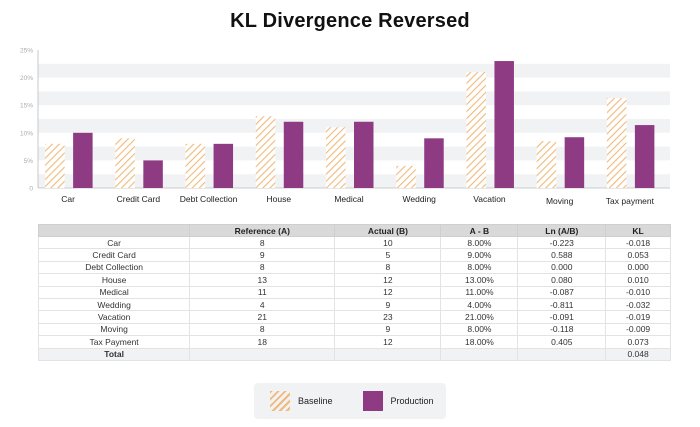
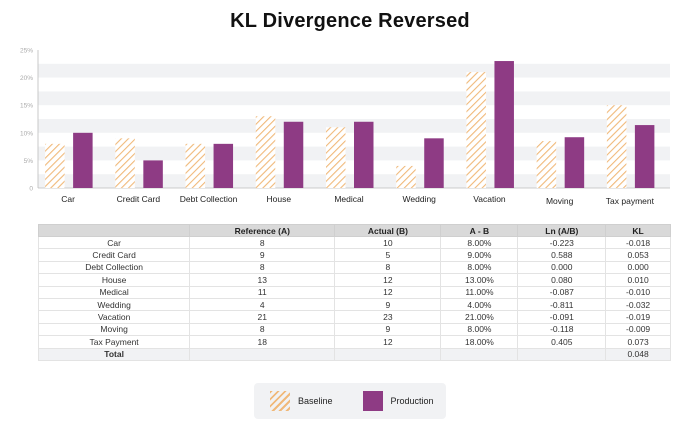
Baseline/Tax payment: 16% -> 15%
